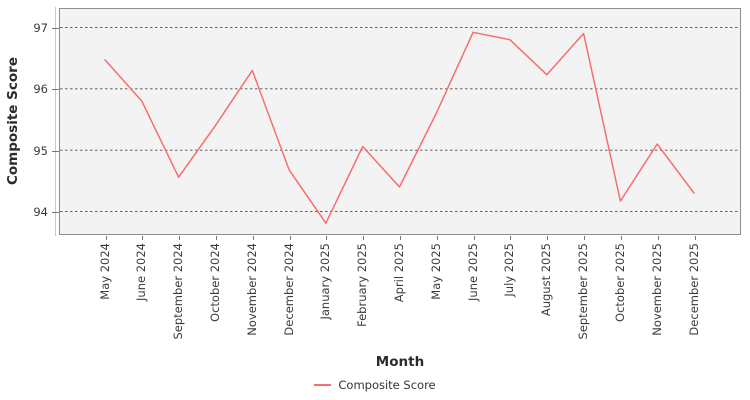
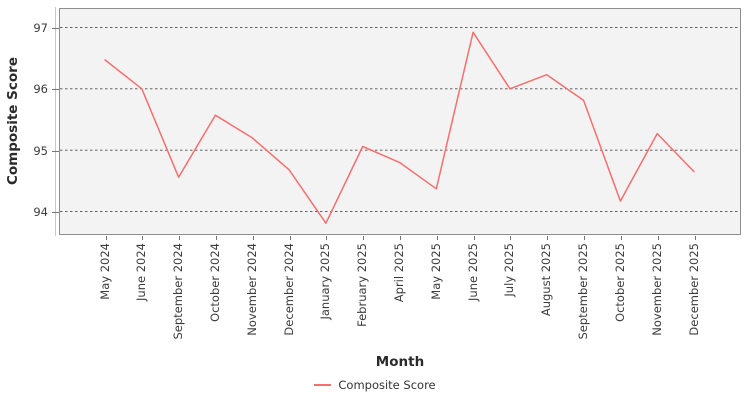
June 2024: 95.8 -> 96.0
October 2024: 95.4 -> 95.6
November 2024: 96.3 -> 95.2
April 2025: 94.4 -> 94.8
May 2025: 95.6 -> 94.4
July 2025: 96.8 -> 96.0
September 2025: 96.9 -> 95.8
November 2025: 95.1 -> 95.3
December 2025: 94.3 -> 94.7
